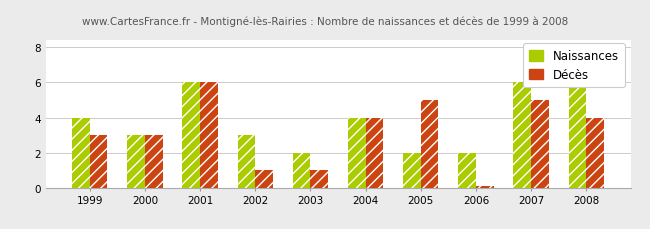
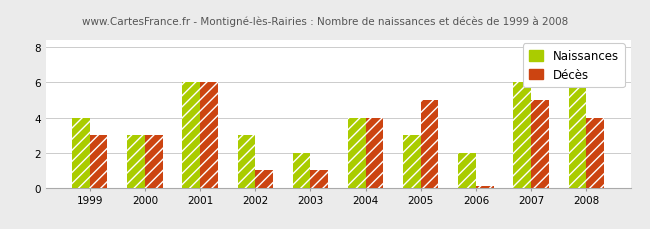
Naissances/2005: 2 -> 3
